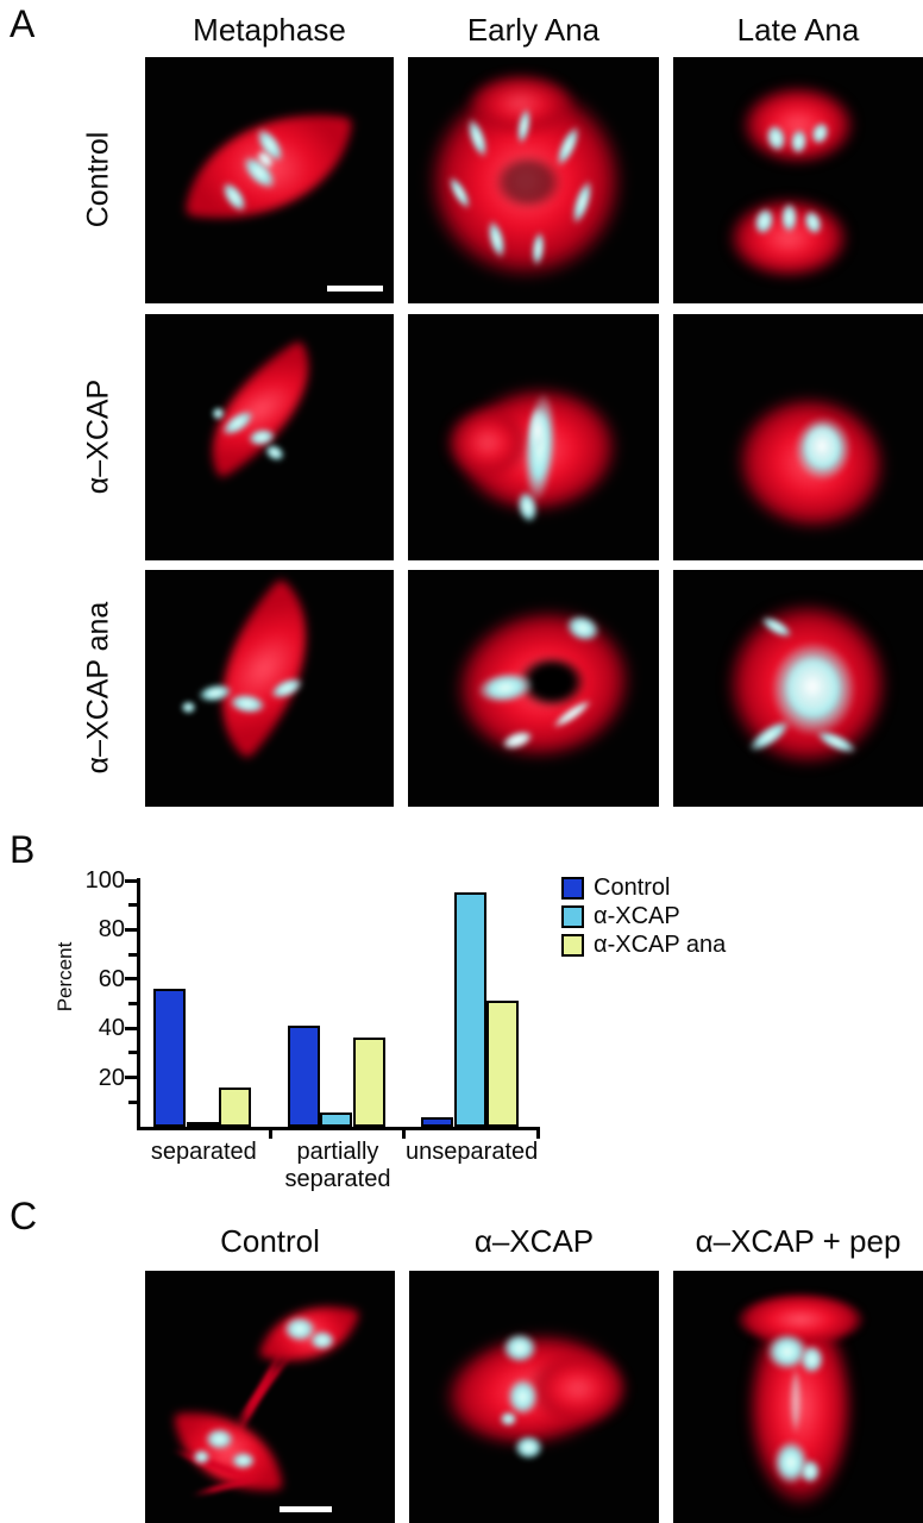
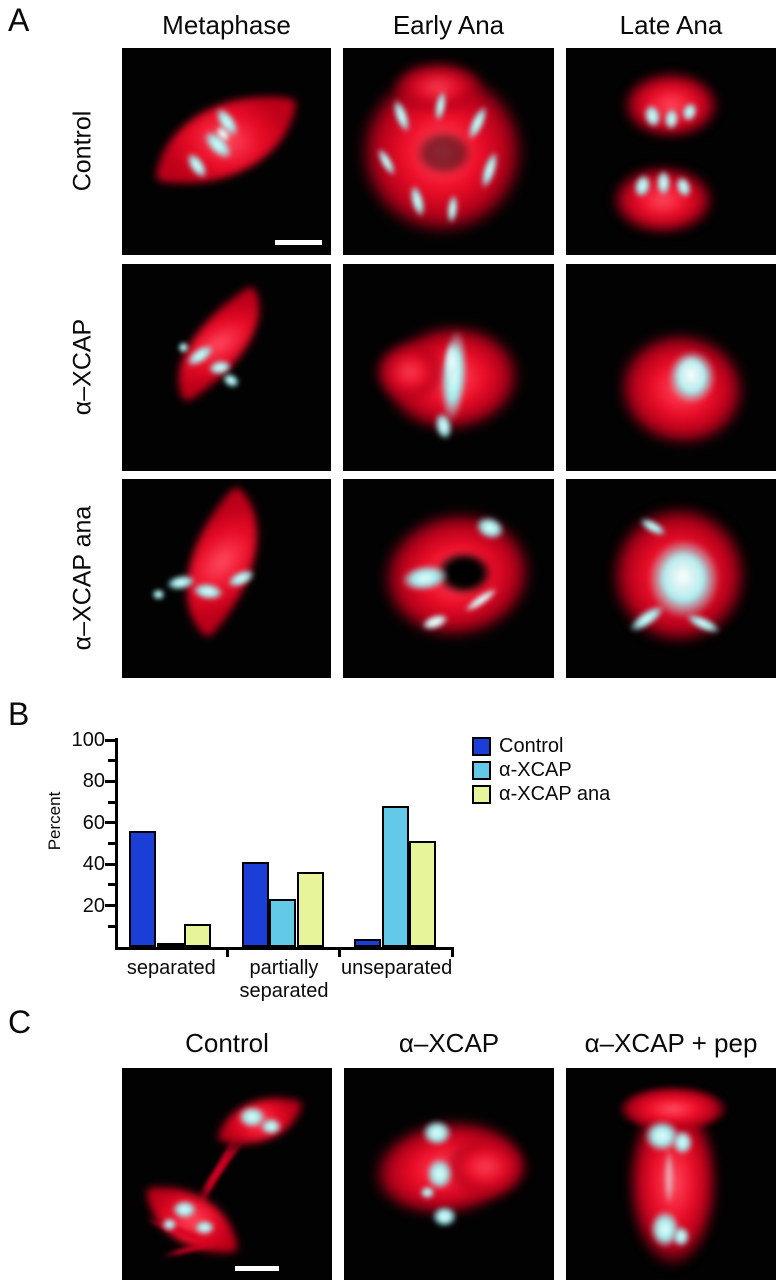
α-XCAP ana/separated: 16 -> 11
α-XCAP/partially separated: 6 -> 23
α-XCAP/unseparated: 95 -> 68
